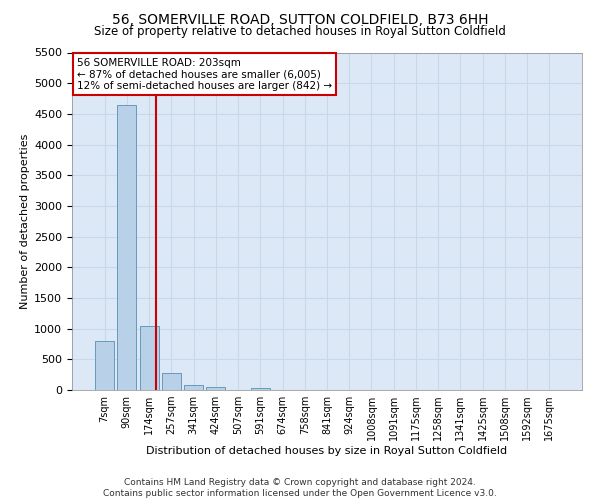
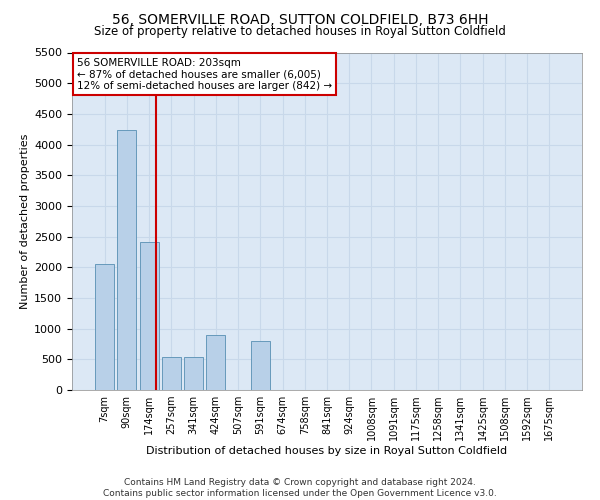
7sqm: 800 -> 2060
90sqm: 4650 -> 4240
174sqm: 1050 -> 2420
257sqm: 270 -> 540
341sqm: 80 -> 540
424sqm: 40 -> 900
591sqm: 30 -> 800
